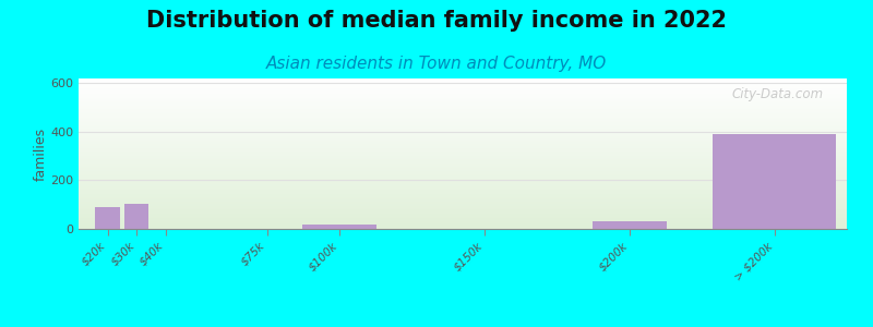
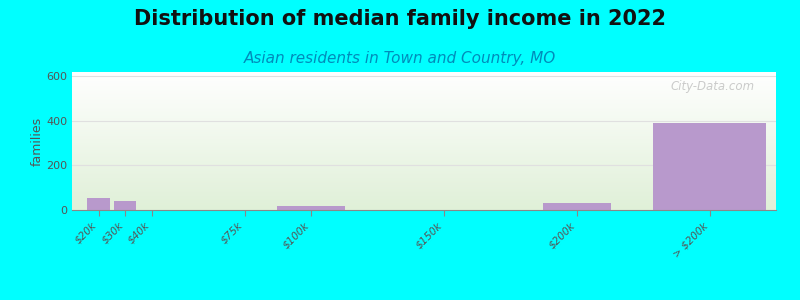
$20k: 90 -> 55
$30k: 105 -> 40
